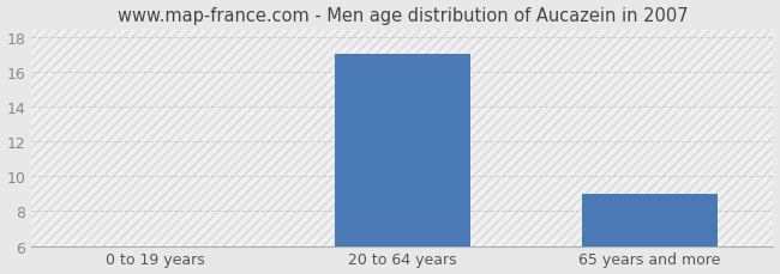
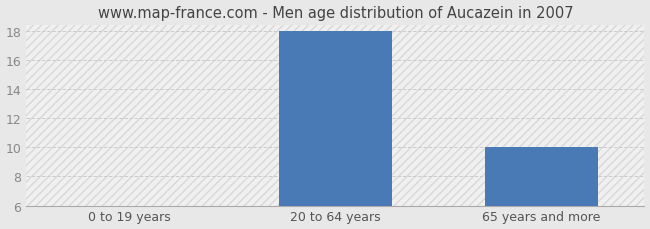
20 to 64 years: 17.0 -> 18.0
65 years and more: 9.0 -> 10.0
